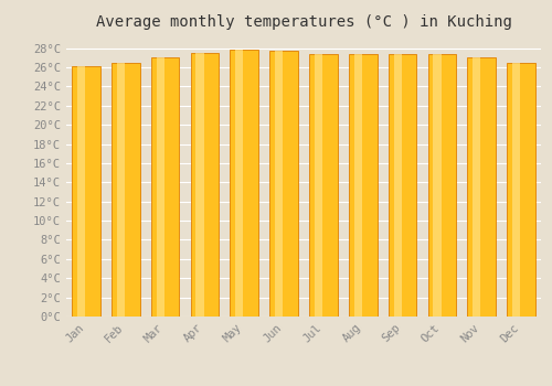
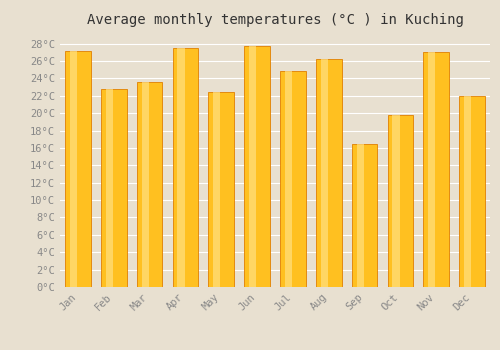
Jan: 26.1°C -> 27.2°C
Feb: 26.5°C -> 22.8°C
Mar: 27.1°C -> 23.6°C
May: 27.9°C -> 22.4°C
Jul: 27.4°C -> 24.8°C
Aug: 27.4°C -> 26.2°C
Sep: 27.4°C -> 16.4°C
Oct: 27.4°C -> 19.8°C
Dec: 26.5°C -> 22.0°C
